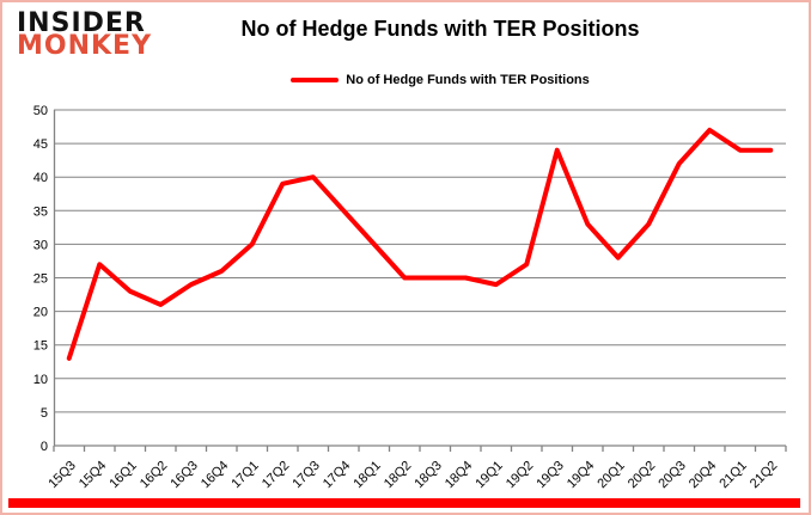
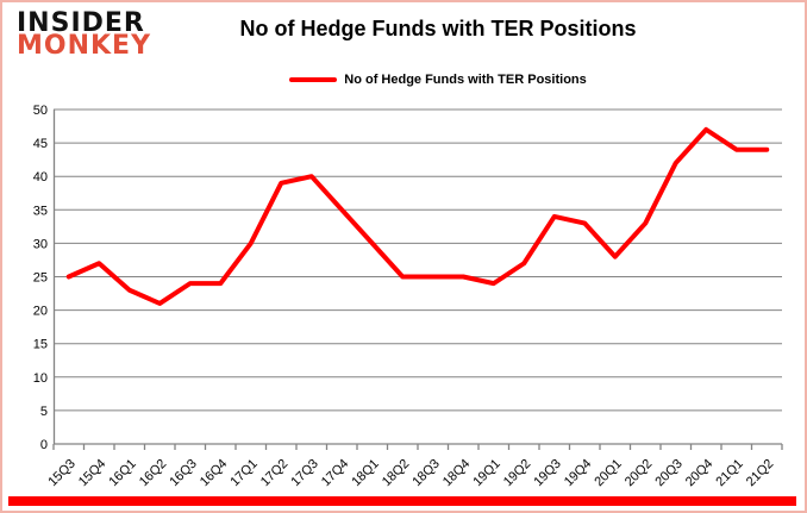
15Q3: 13 -> 25
16Q4: 26 -> 24
19Q3: 44 -> 34
